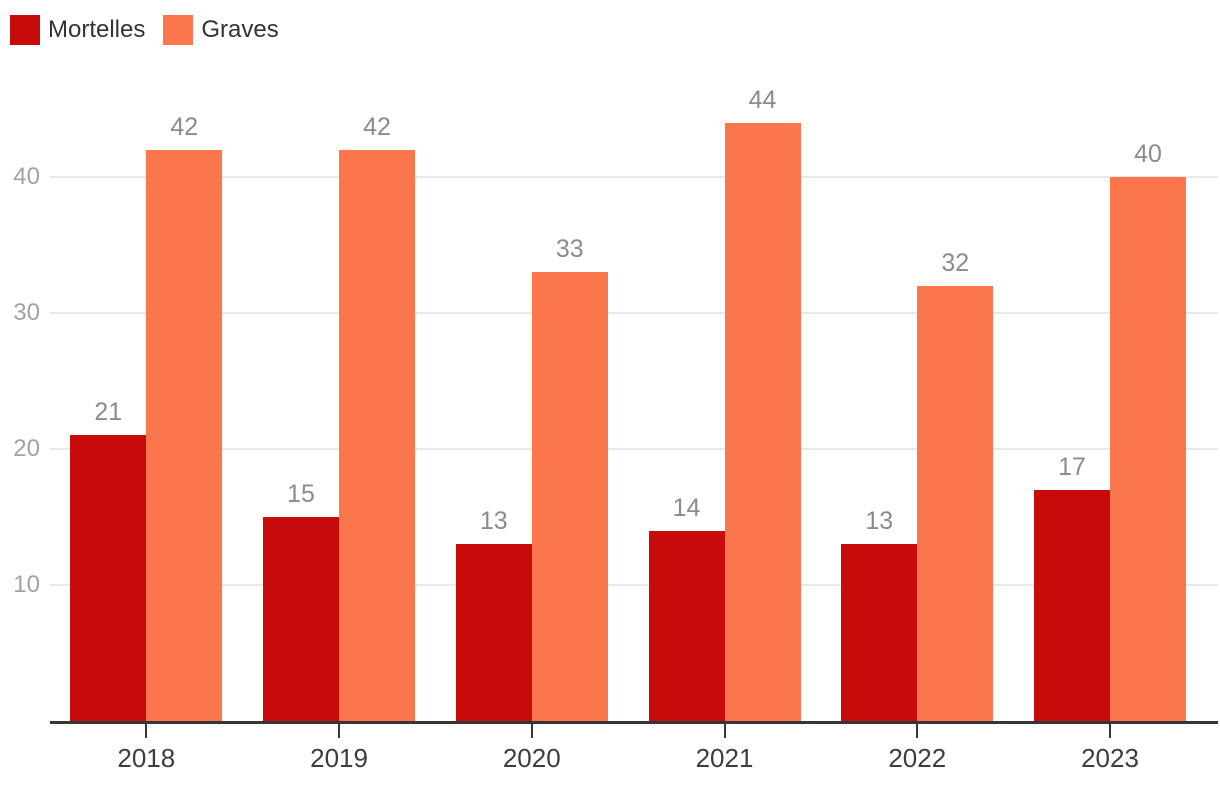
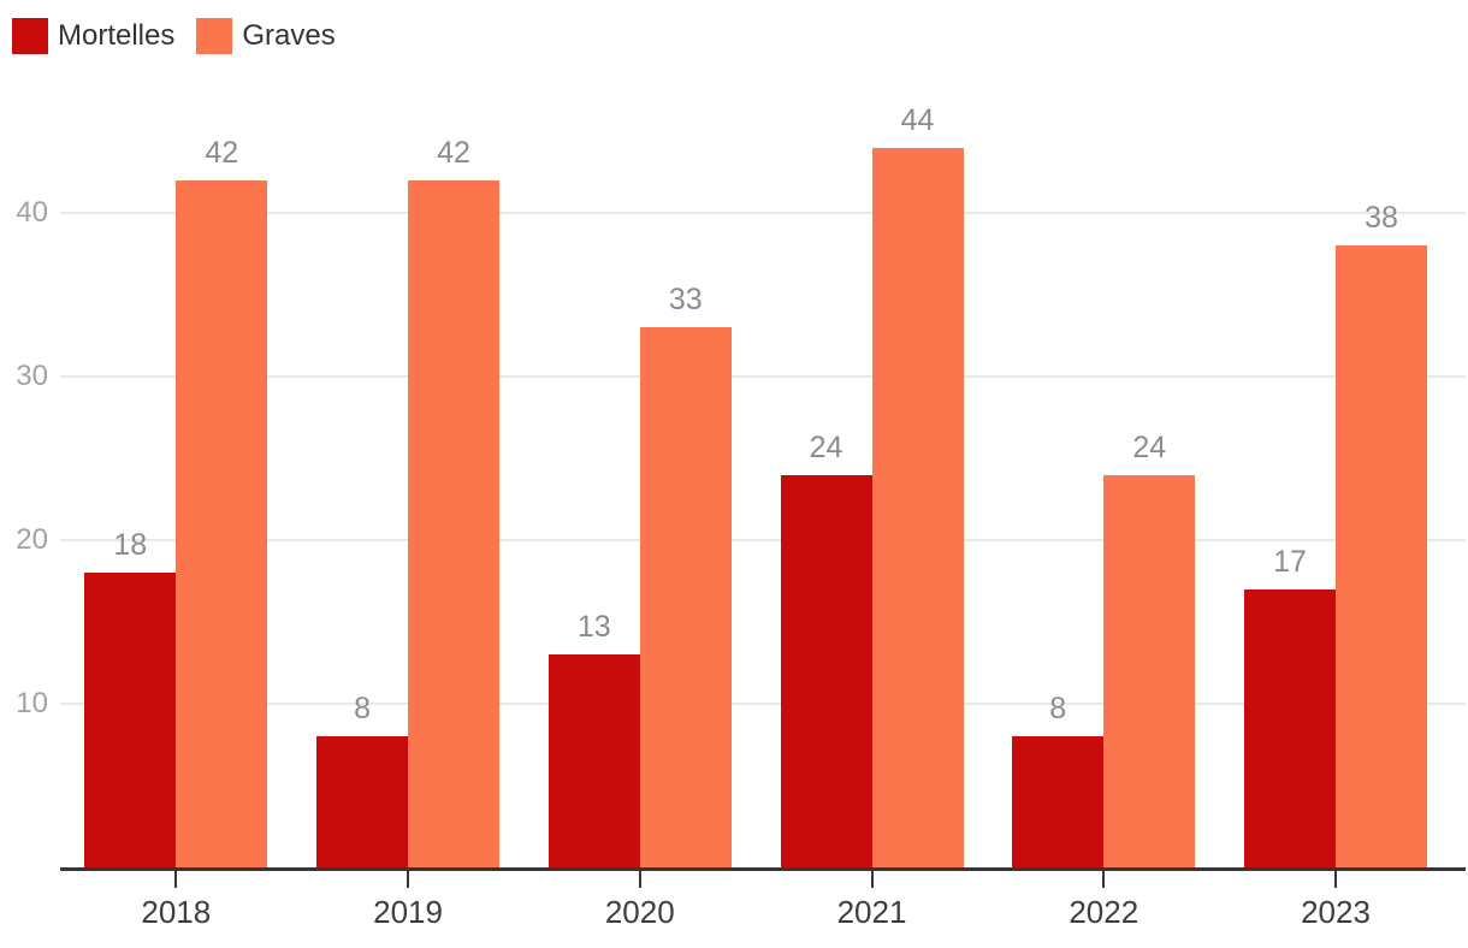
Mortelles/2018: 21 -> 18
Mortelles/2019: 15 -> 8
Mortelles/2021: 14 -> 24
Mortelles/2022: 13 -> 8
Graves/2022: 32 -> 24
Graves/2023: 40 -> 38
